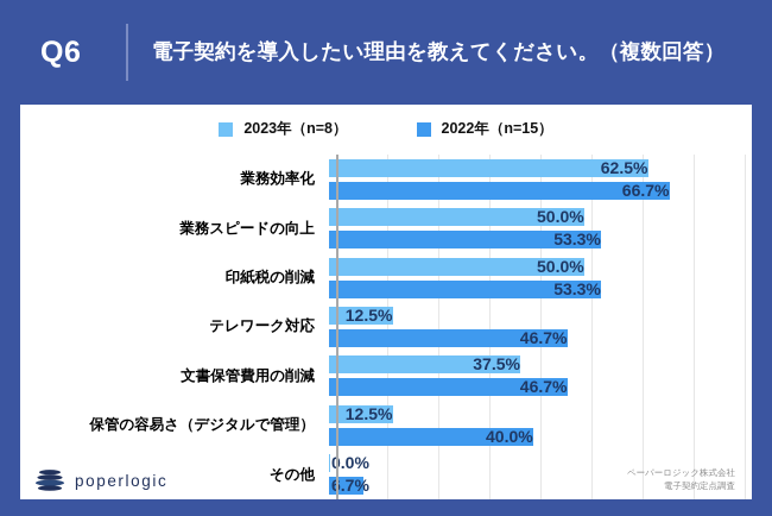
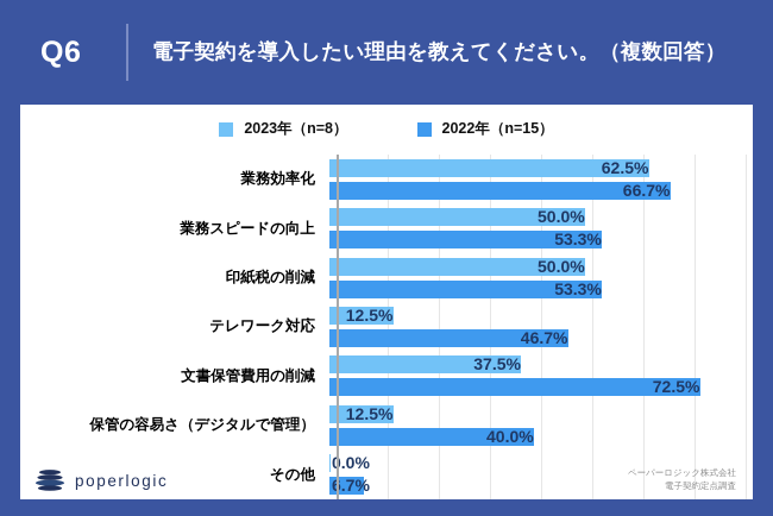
2022年（n=15）/文書保管費用の削減: 46.7% -> 72.5%
